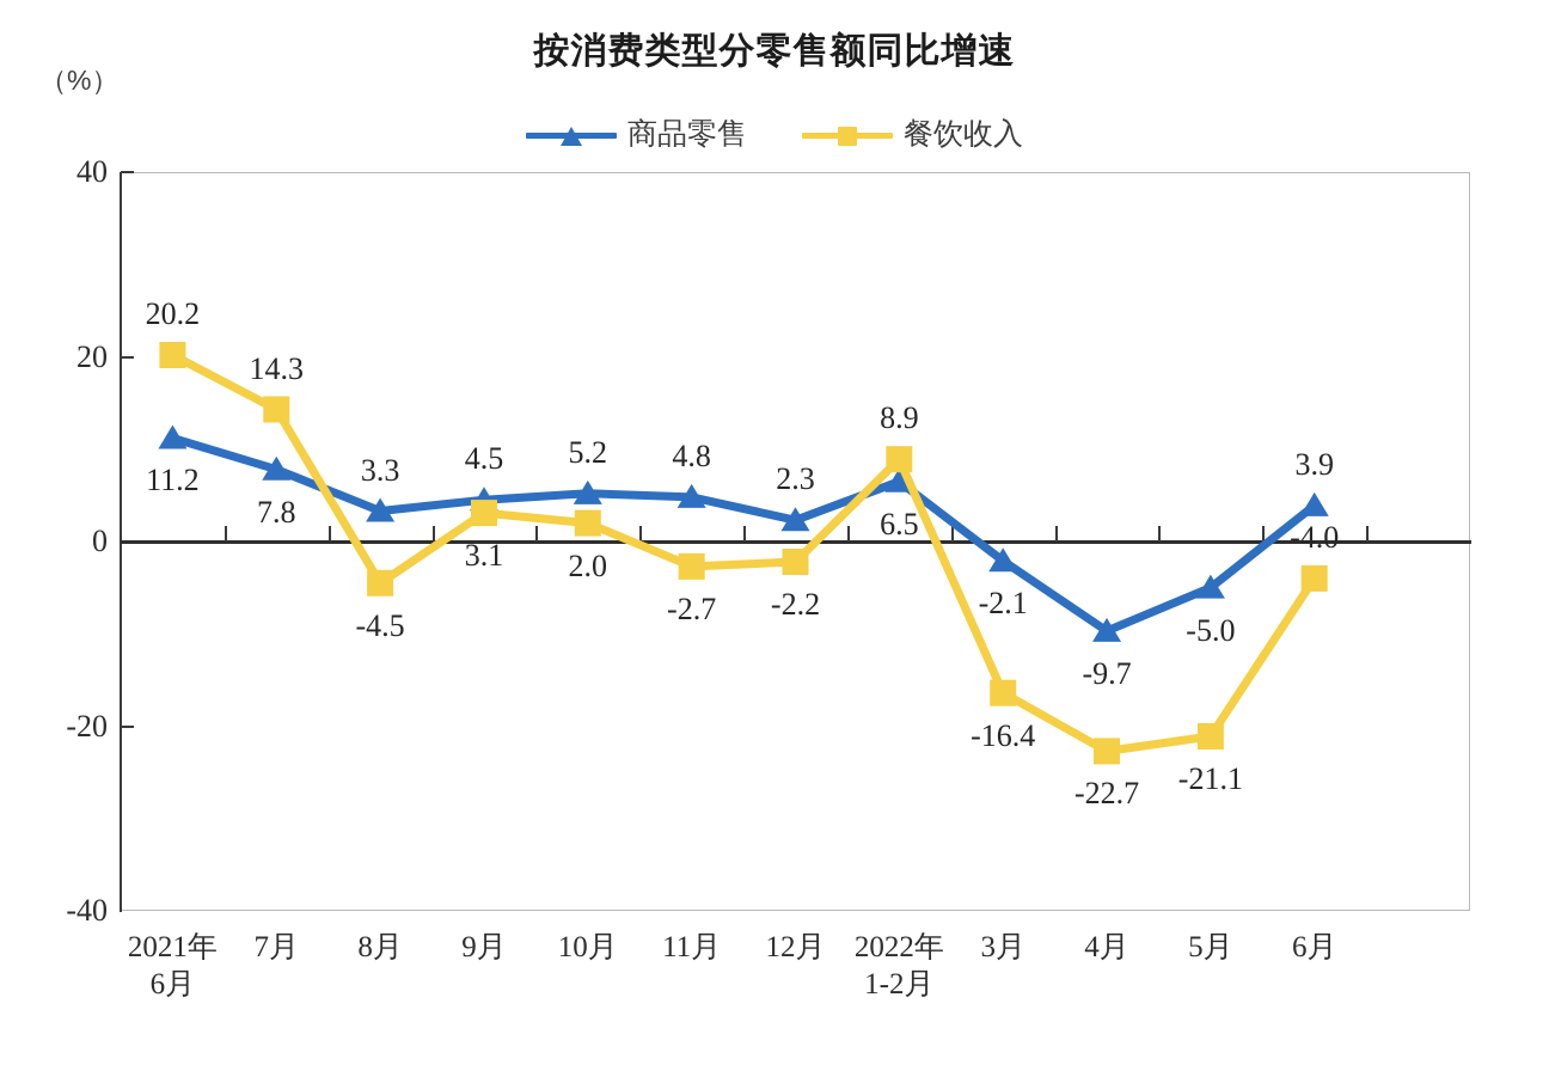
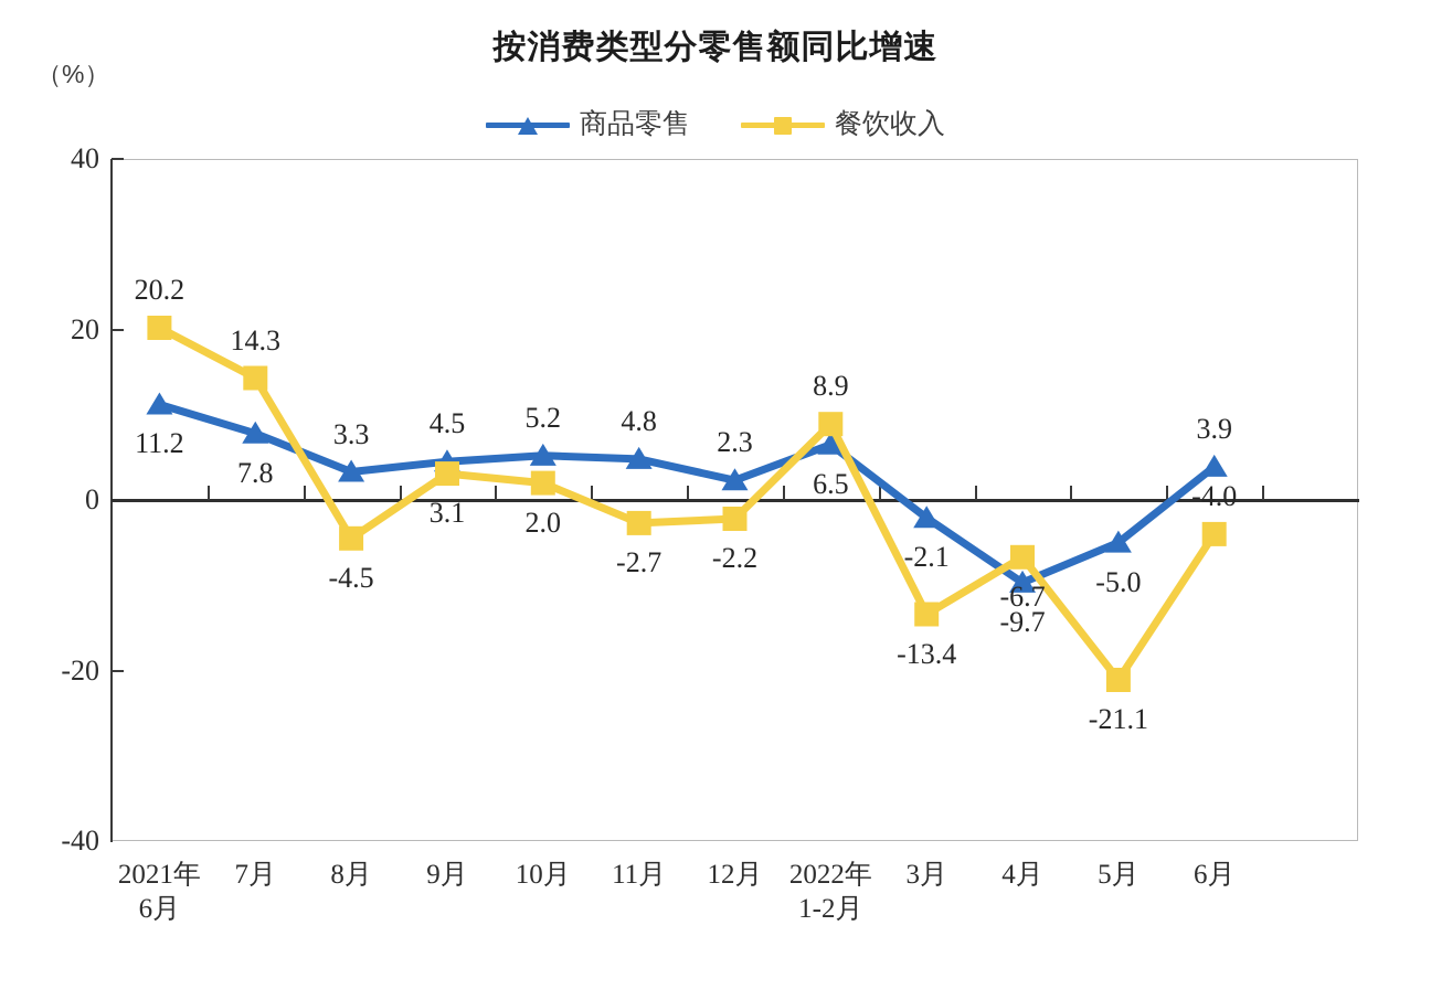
餐饮收入/3月: -16.4 -> -13.4
餐饮收入/4月: -22.7 -> -6.7
